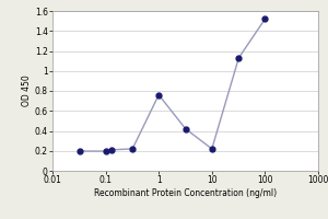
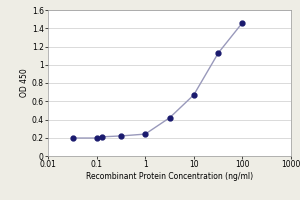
1: 0.76 -> 0.24
10: 0.22 -> 0.67
100: 1.52 -> 1.46
